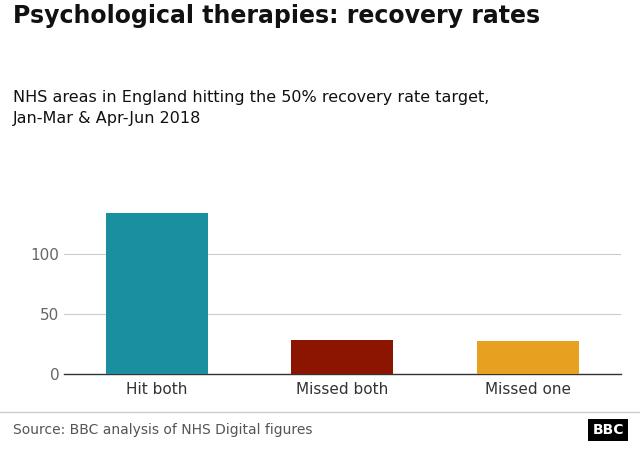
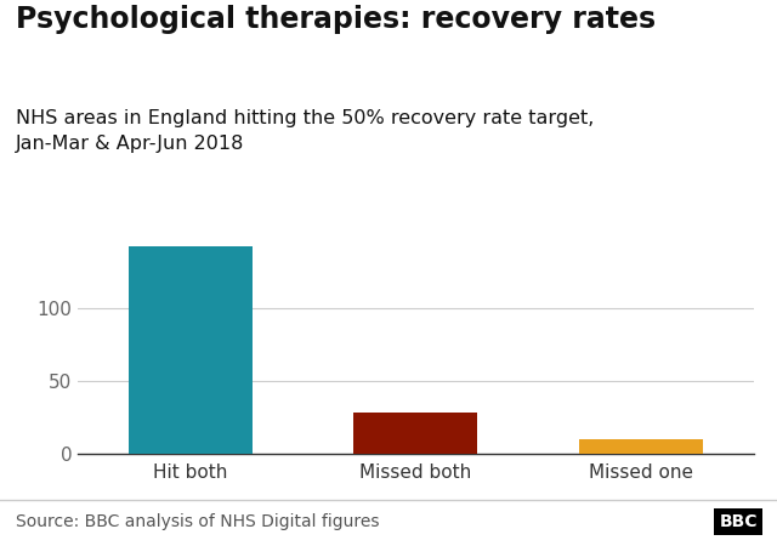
Hit both: 134 -> 142
Missed one: 27 -> 10
